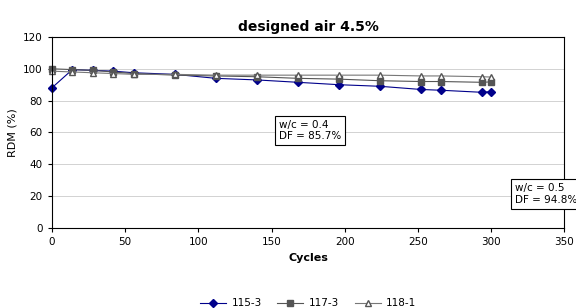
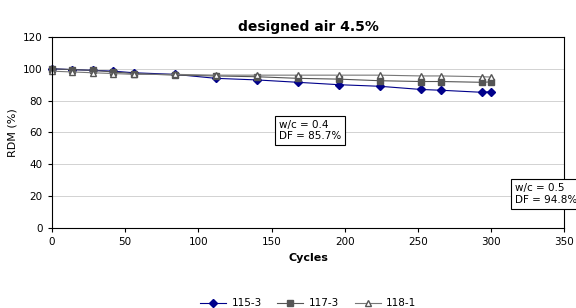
115-3/0: 88 -> 100
